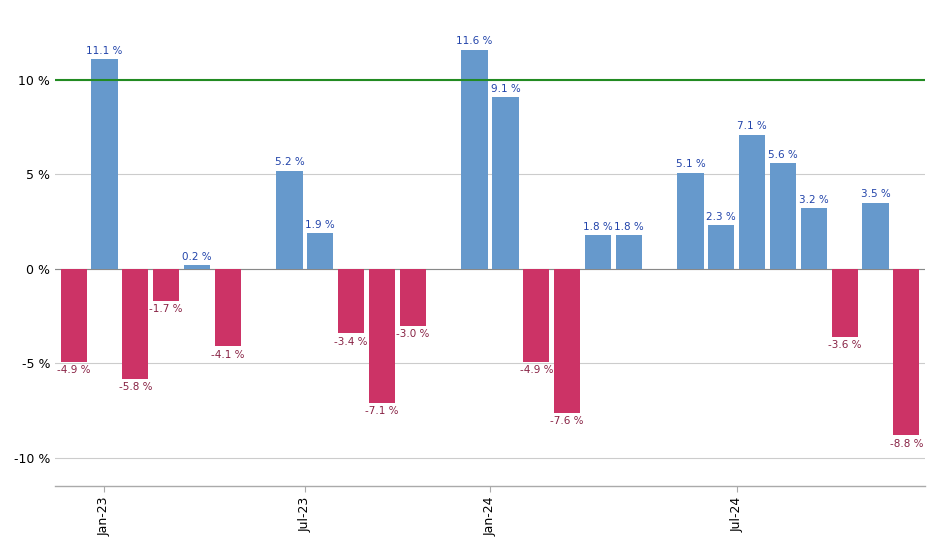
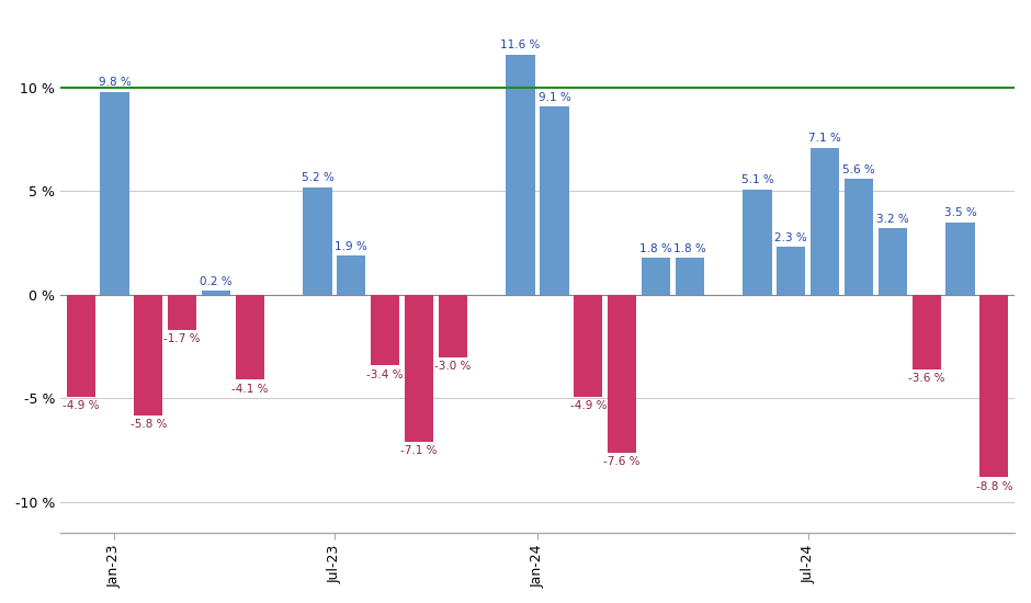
Jan-23: 11.1 -> 9.8
